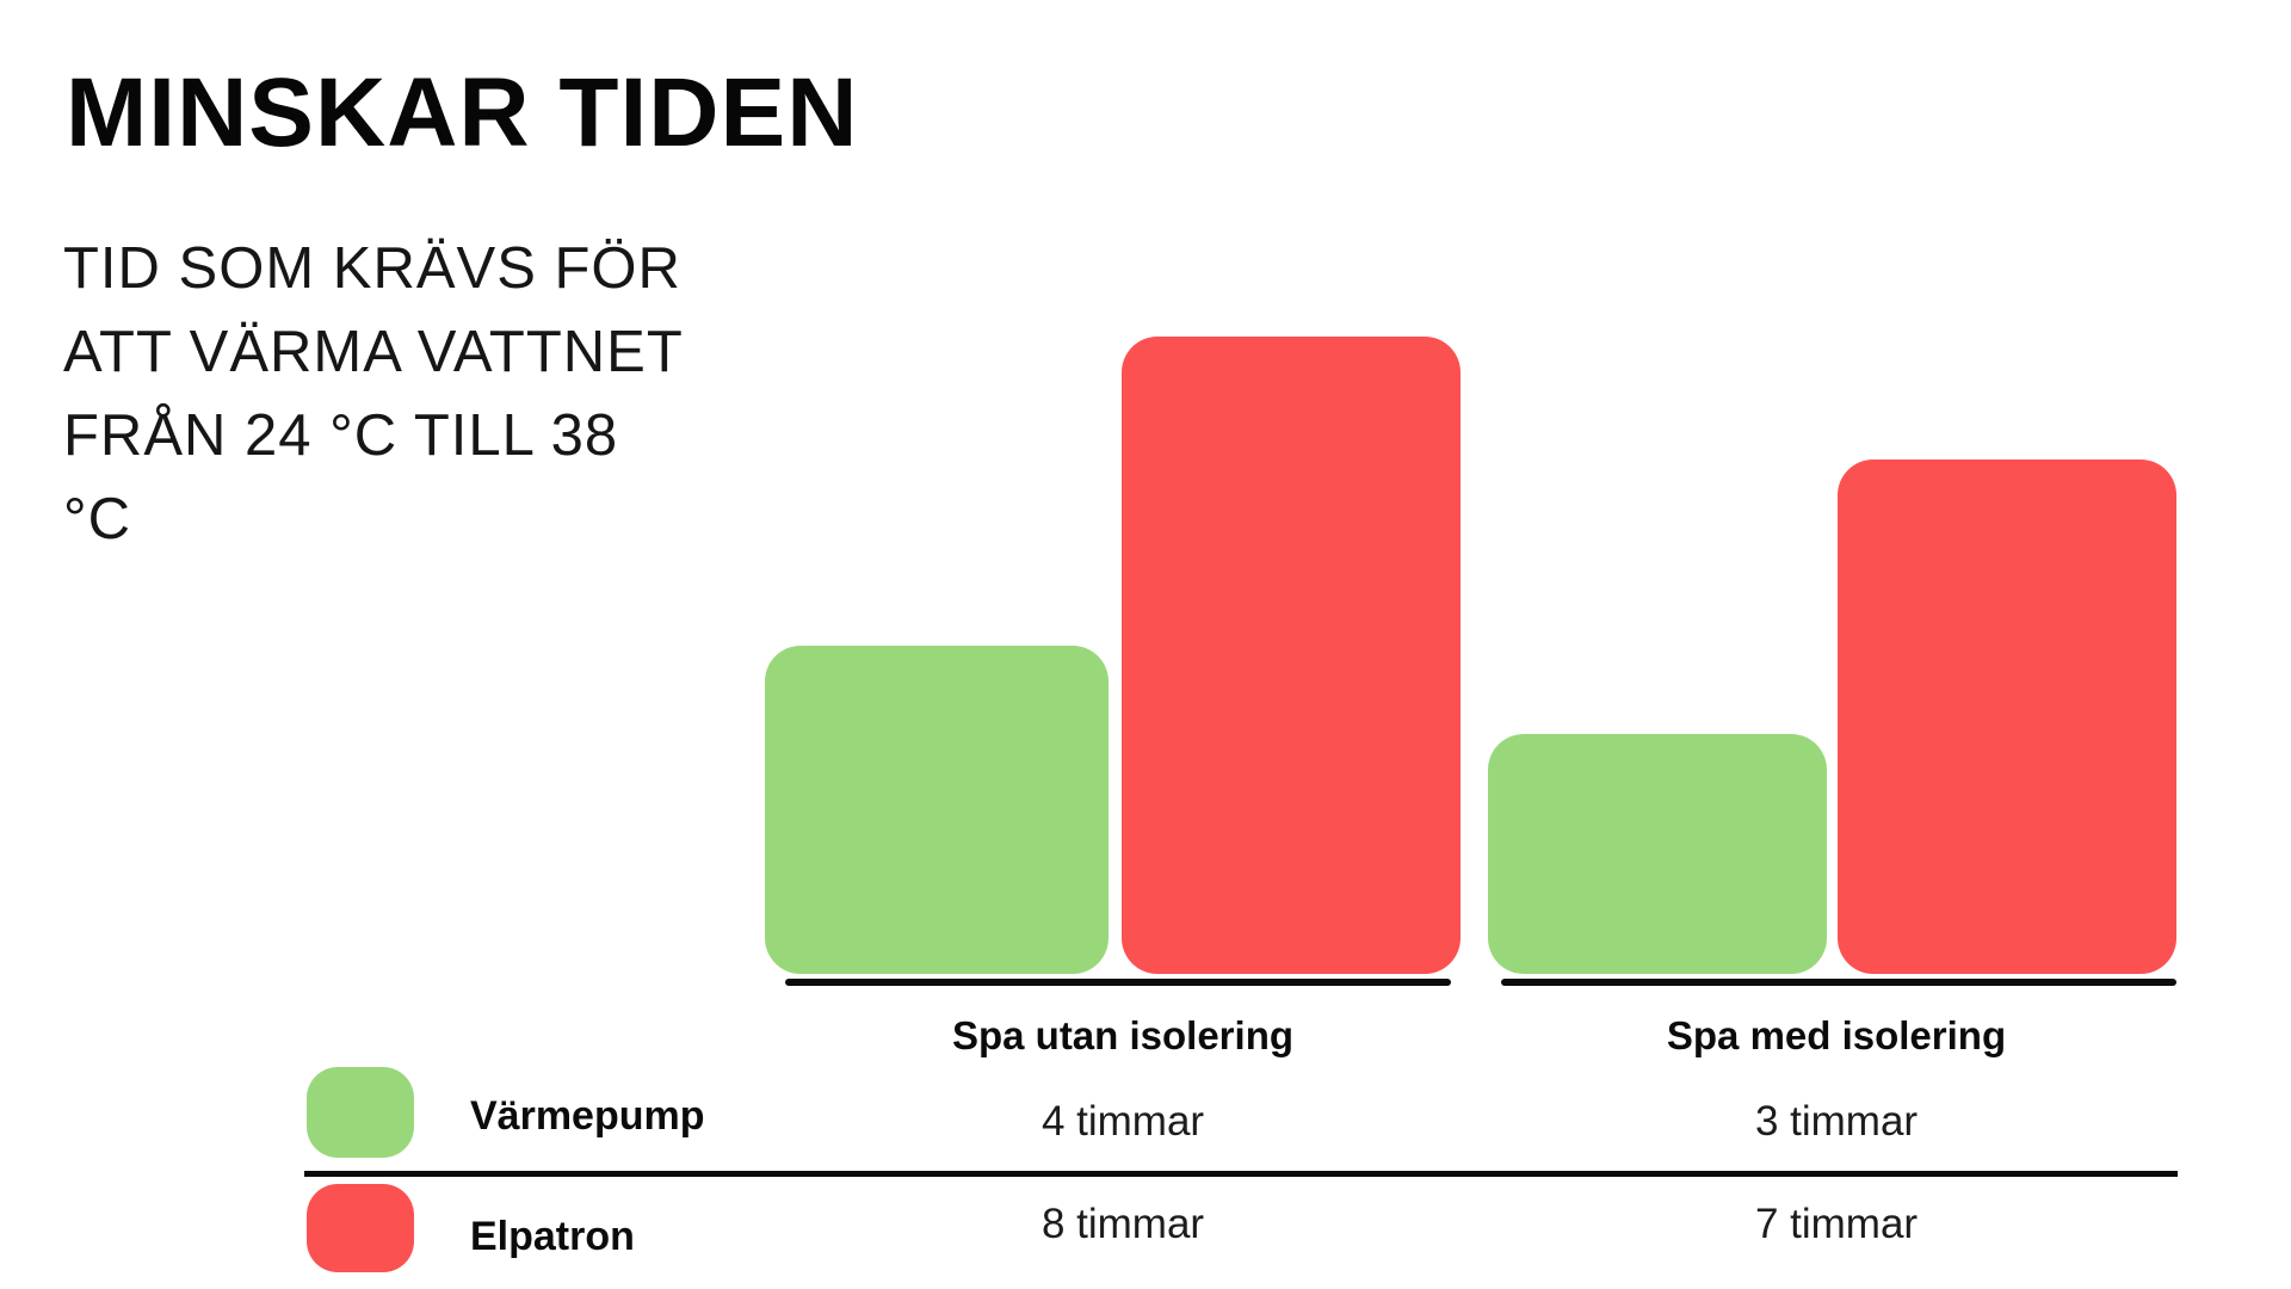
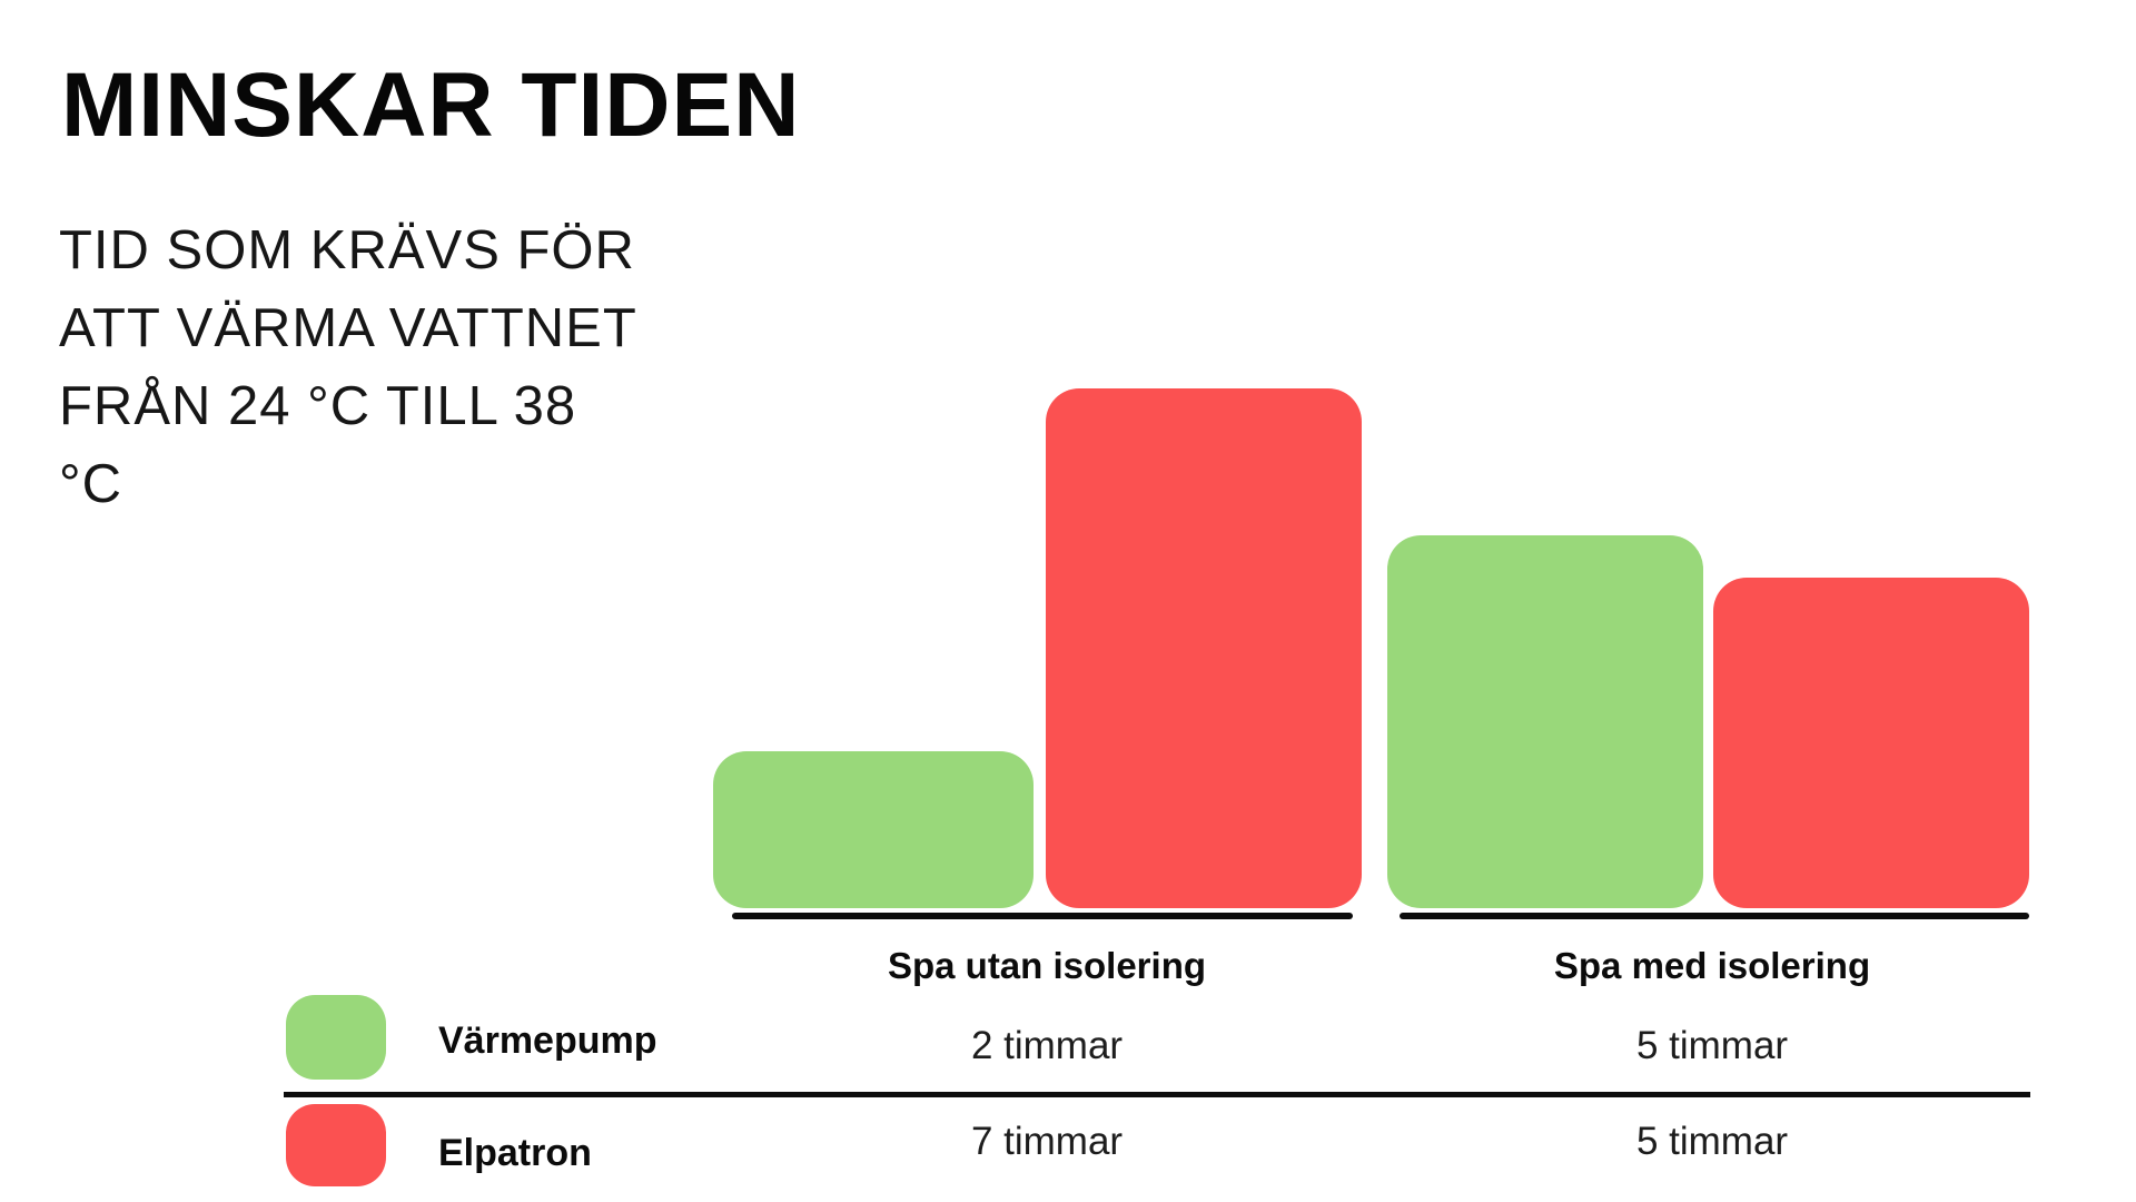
Värmepump/Spa utan isolering: 4 -> 2
Elpatron/Spa utan isolering: 8 -> 7
Värmepump/Spa med isolering: 3 -> 5
Elpatron/Spa med isolering: 7 -> 5
